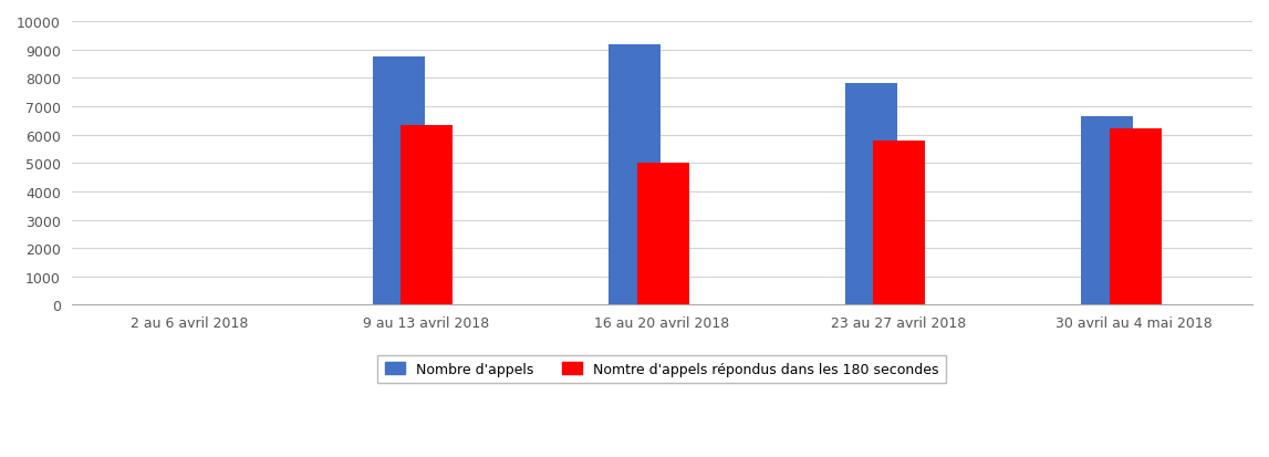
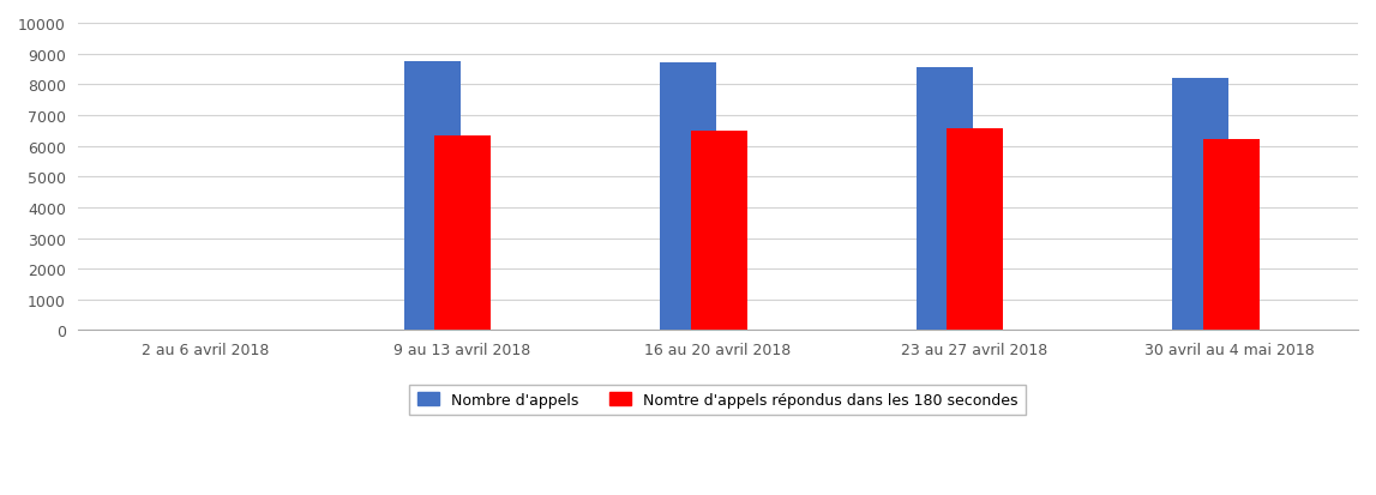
Nombre d'appels/16 au 20 avril 2018: 9200 -> 8700
Nomtre d'appels répondus dans les 180 secondes/16 au 20 avril 2018: 5000 -> 6500
Nombre d'appels/23 au 27 avril 2018: 7800 -> 8550
Nomtre d'appels répondus dans les 180 secondes/23 au 27 avril 2018: 5800 -> 6550
Nombre d'appels/30 avril au 4 mai 2018: 6650 -> 8200
